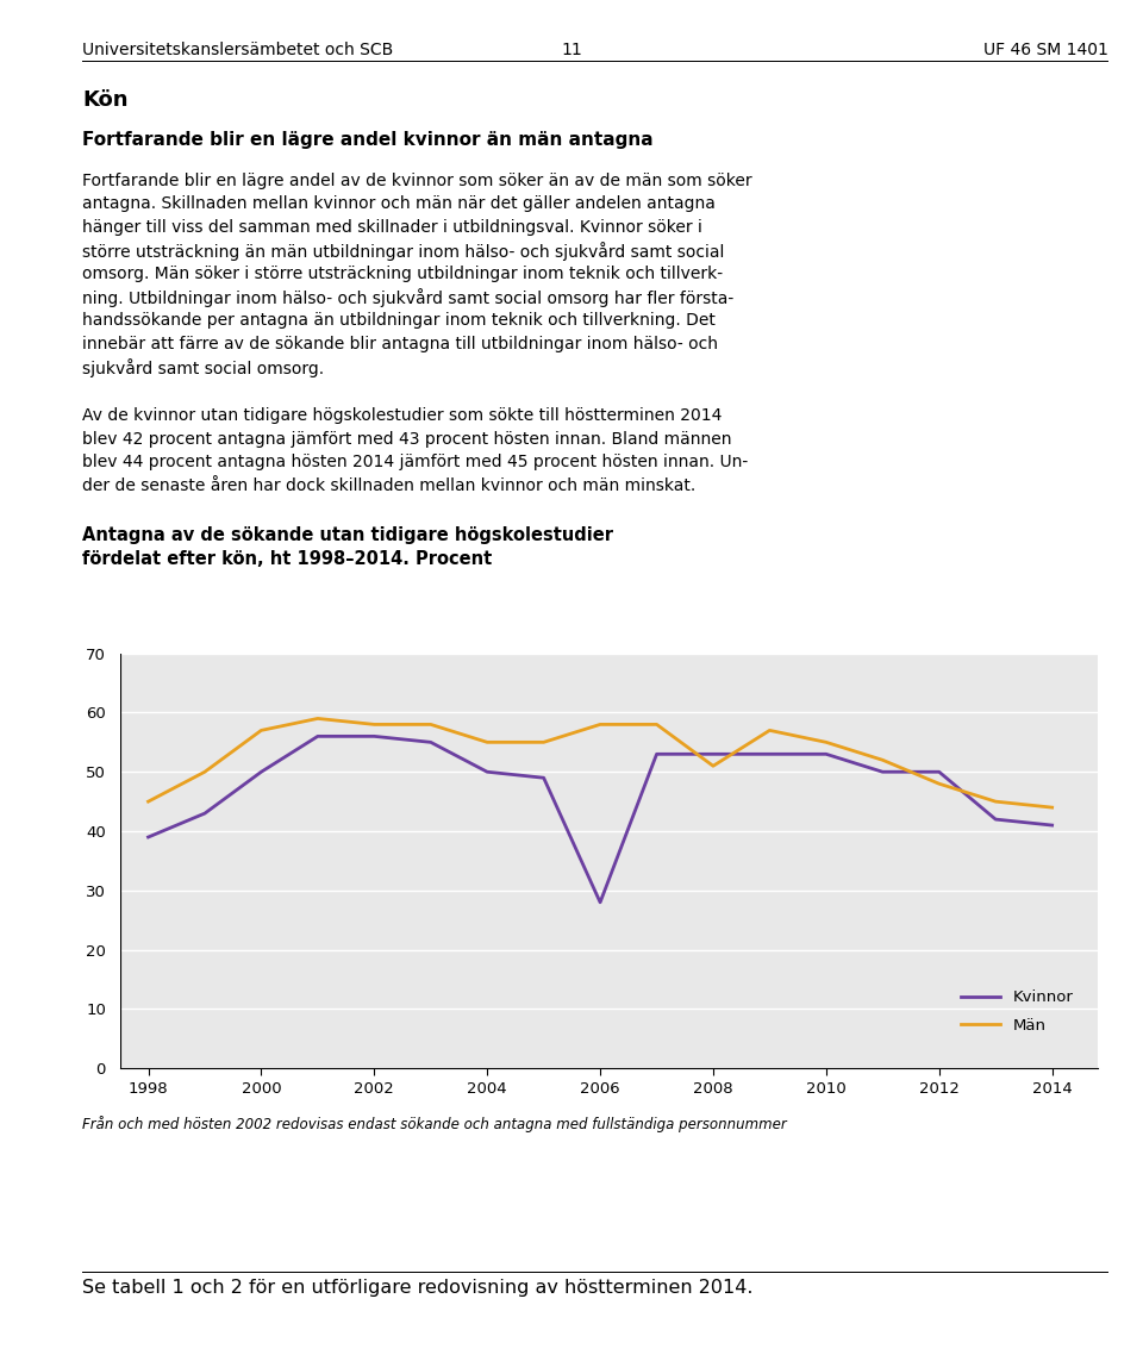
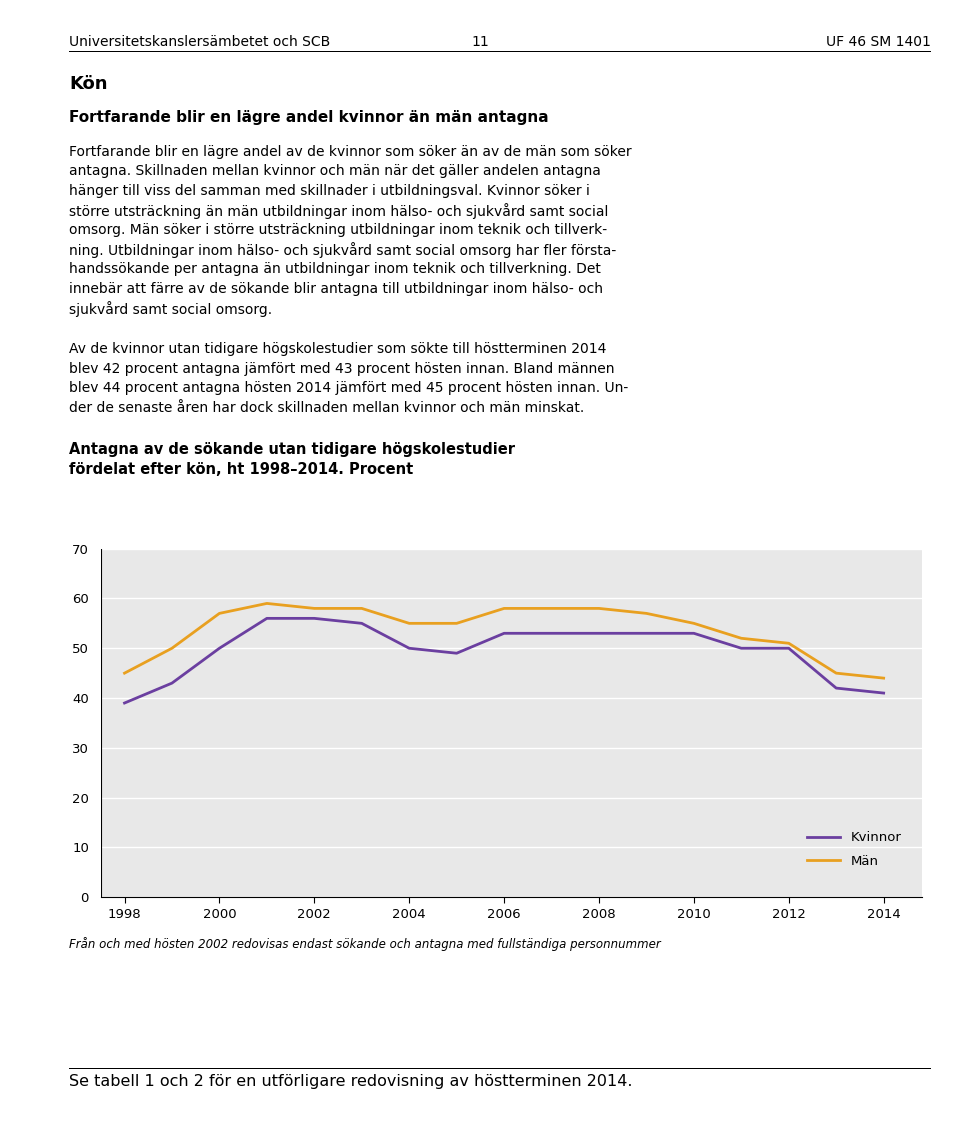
Kvinnor/2006: 28 -> 53
Män/2008: 51 -> 58
Män/2012: 48 -> 51
